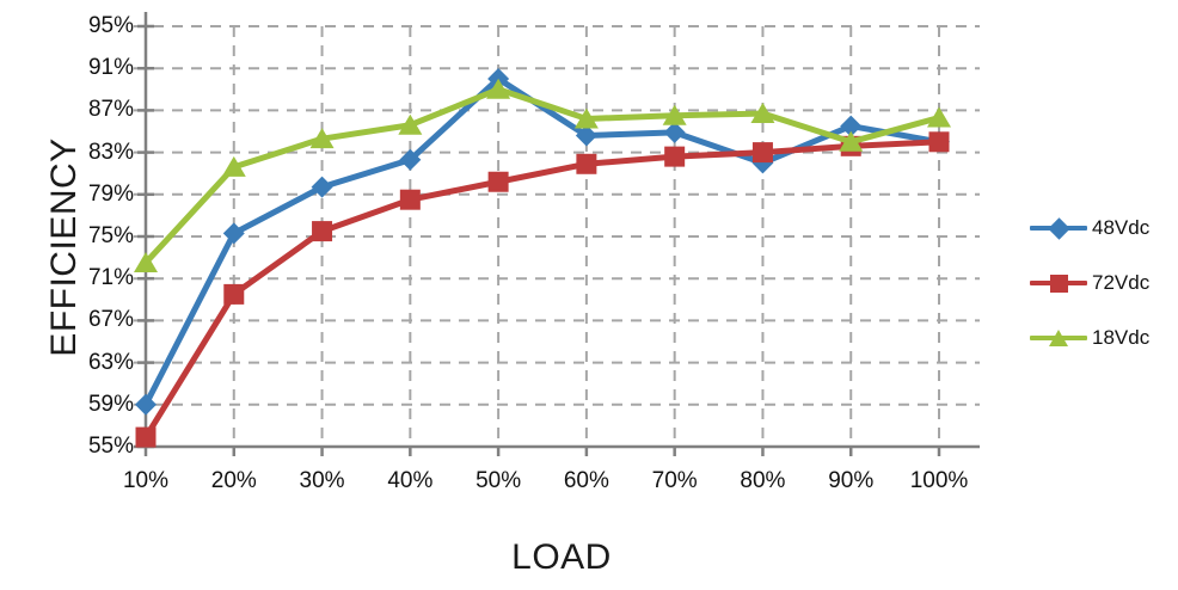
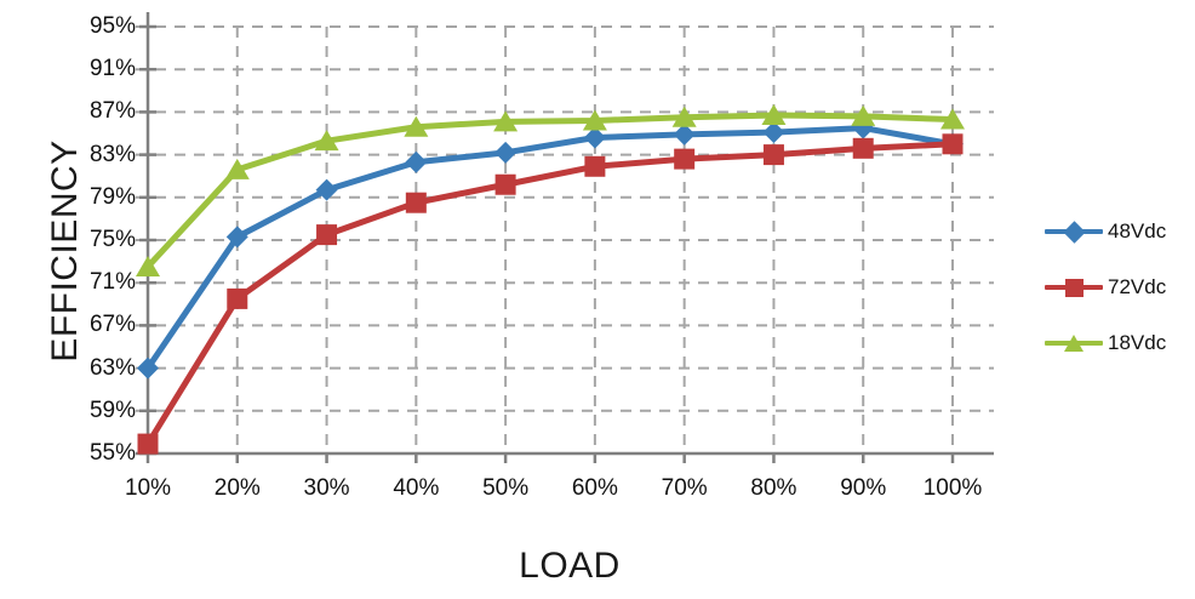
48Vdc/10%: 59% -> 63%
48Vdc/50%: 90% -> 83%
18Vdc/50%: 89% -> 86%
48Vdc/80%: 82% -> 85%
18Vdc/90%: 84% -> 87%
